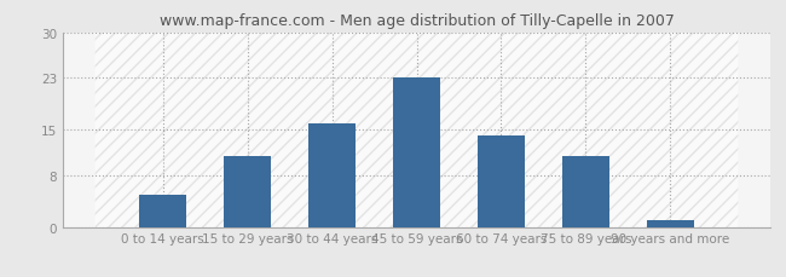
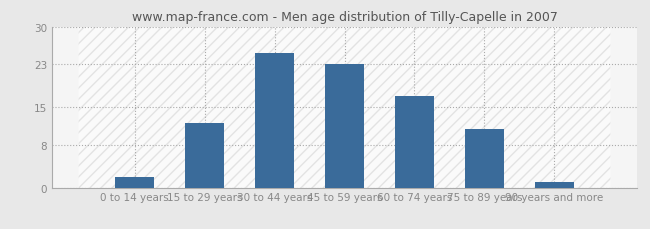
0 to 14 years: 5 -> 2
15 to 29 years: 11 -> 12
30 to 44 years: 16 -> 25
60 to 74 years: 14 -> 17
